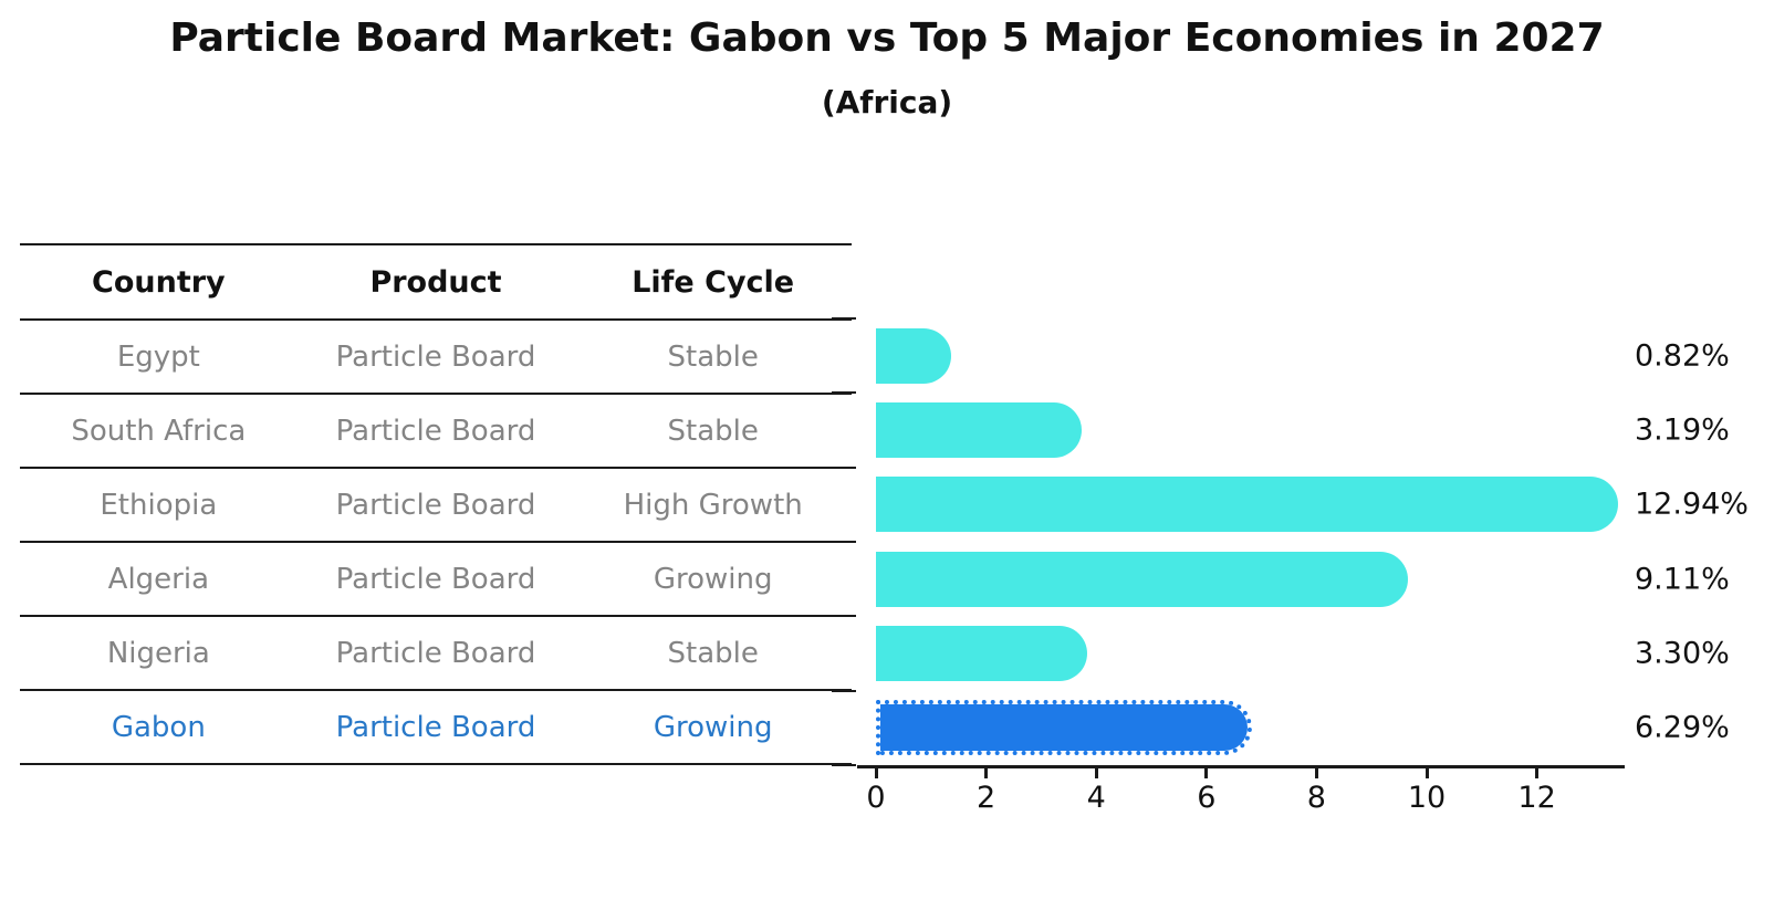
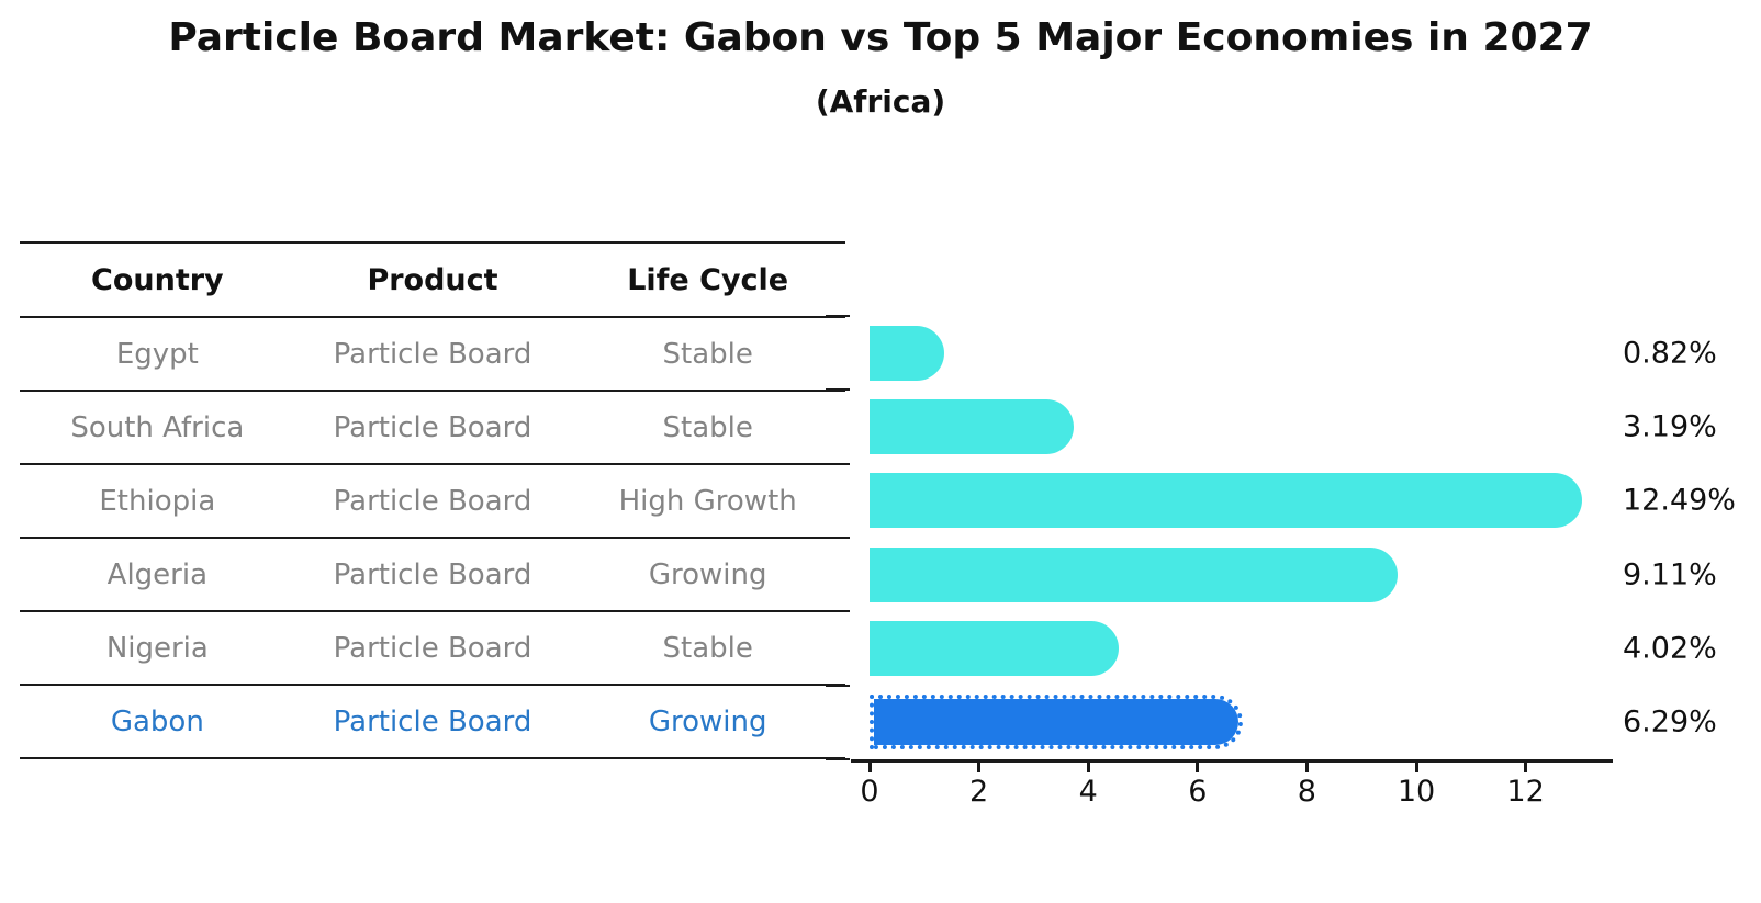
Ethiopia: 12.94% -> 12.49%
Nigeria: 3.30% -> 4.02%
